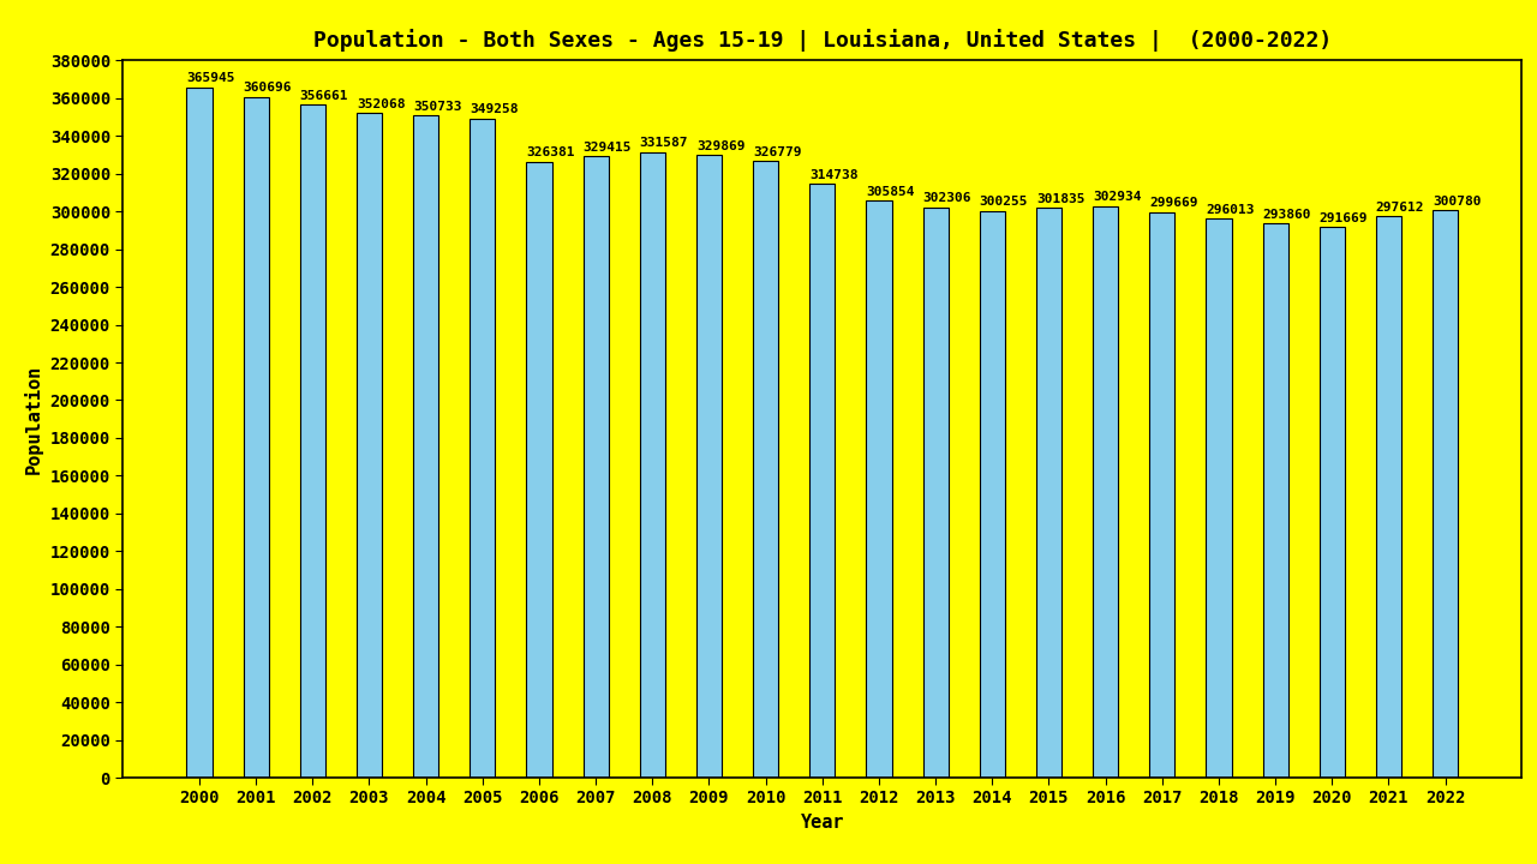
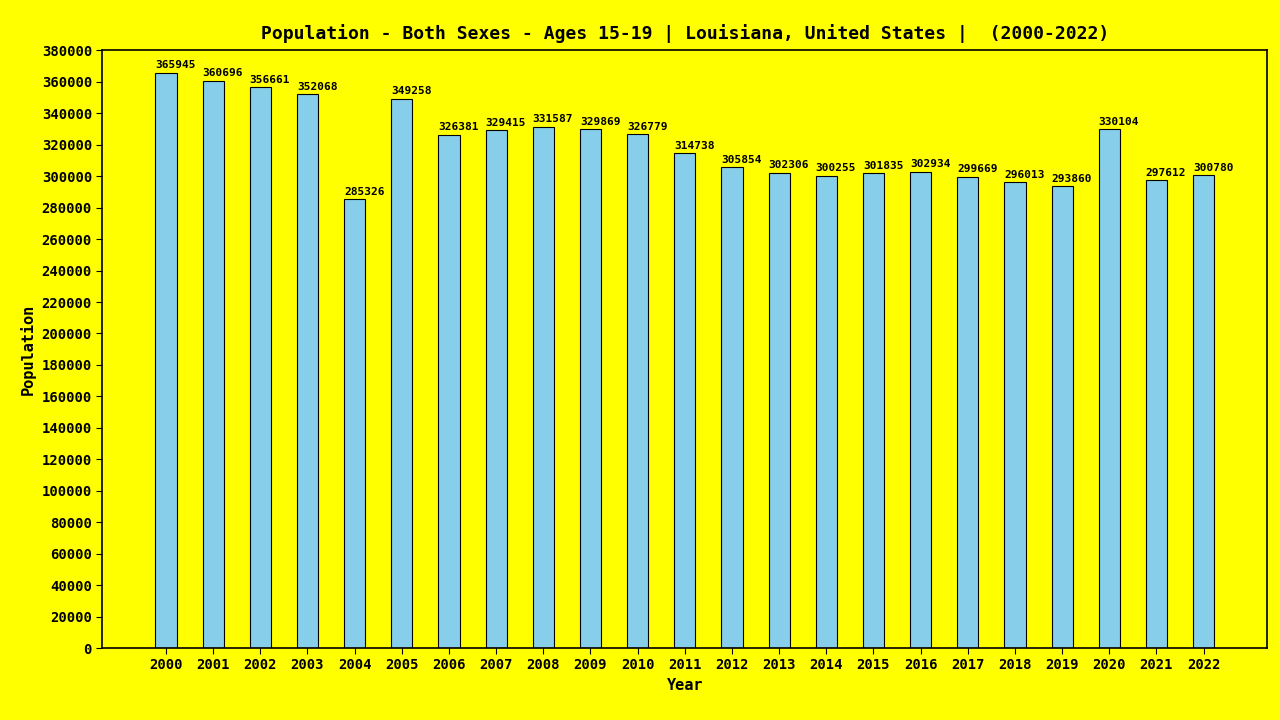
2004: 350733 -> 285326
2020: 291669 -> 330104
